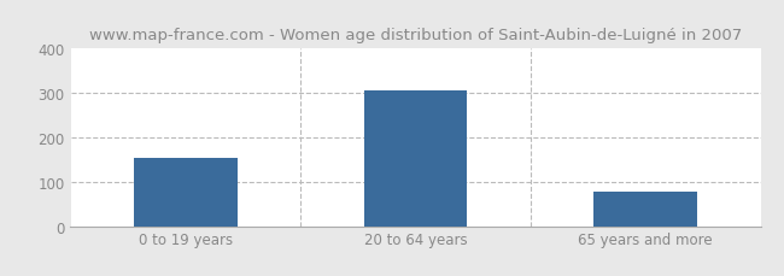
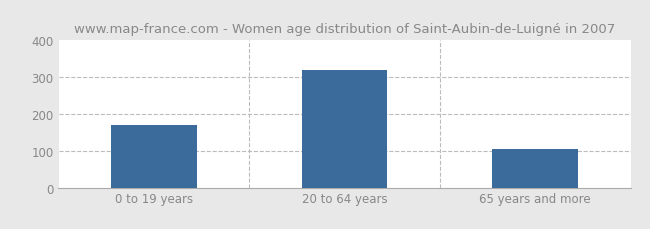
0 to 19 years: 153 -> 170
20 to 64 years: 305 -> 320
65 years and more: 78 -> 105
